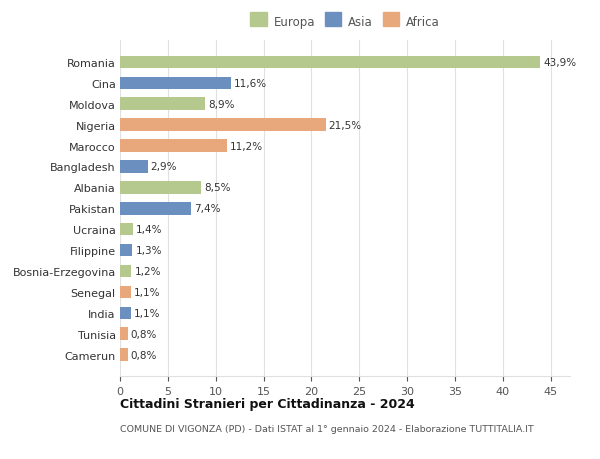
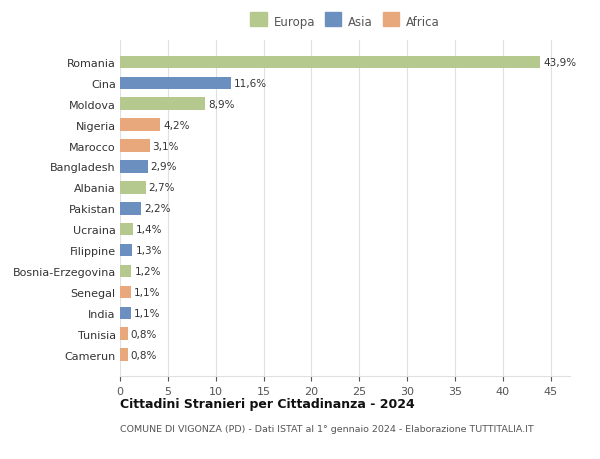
Nigeria: 21,5% -> 4,2%
Marocco: 11,2% -> 3,1%
Albania: 8,5% -> 2,7%
Pakistan: 7,4% -> 2,2%
